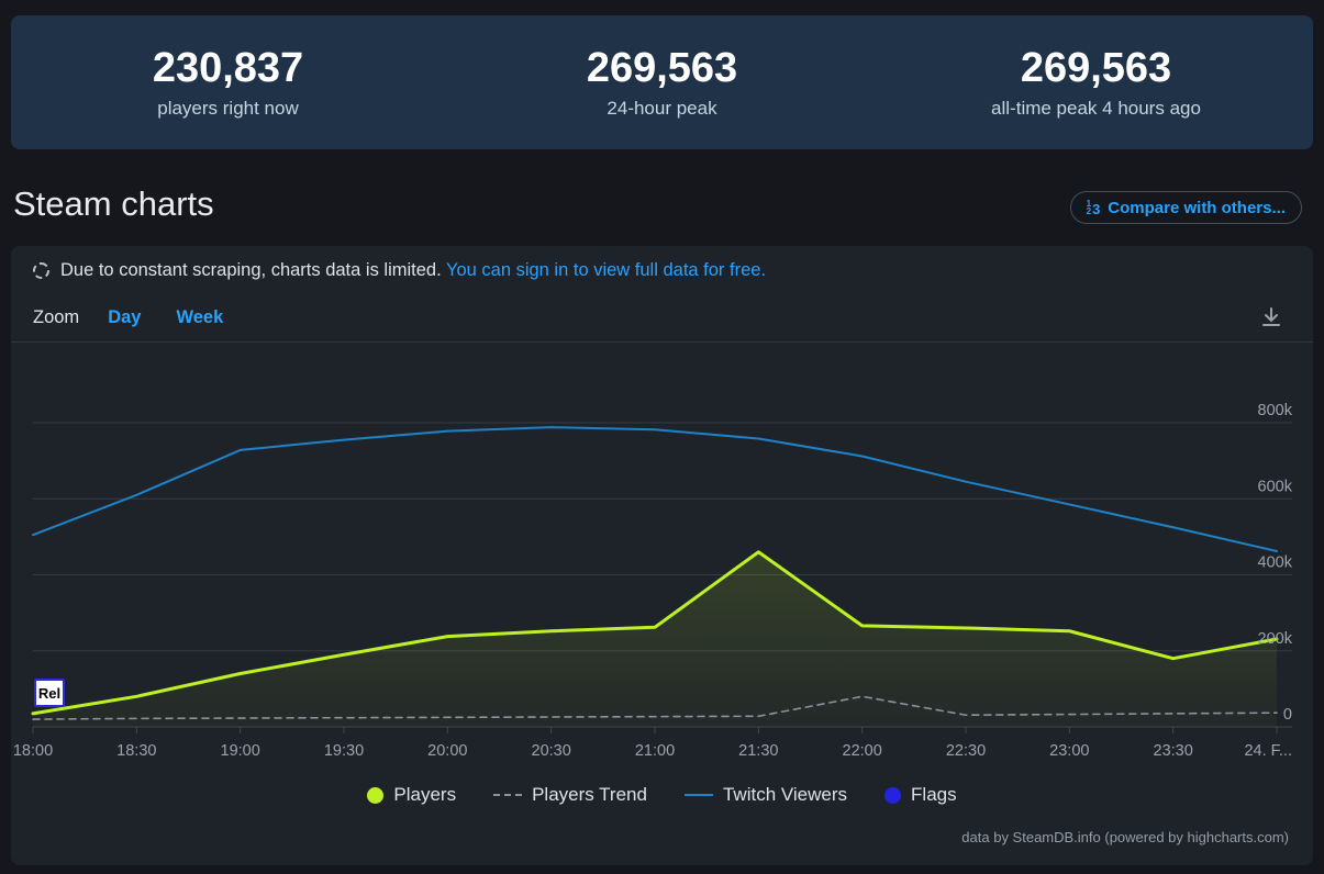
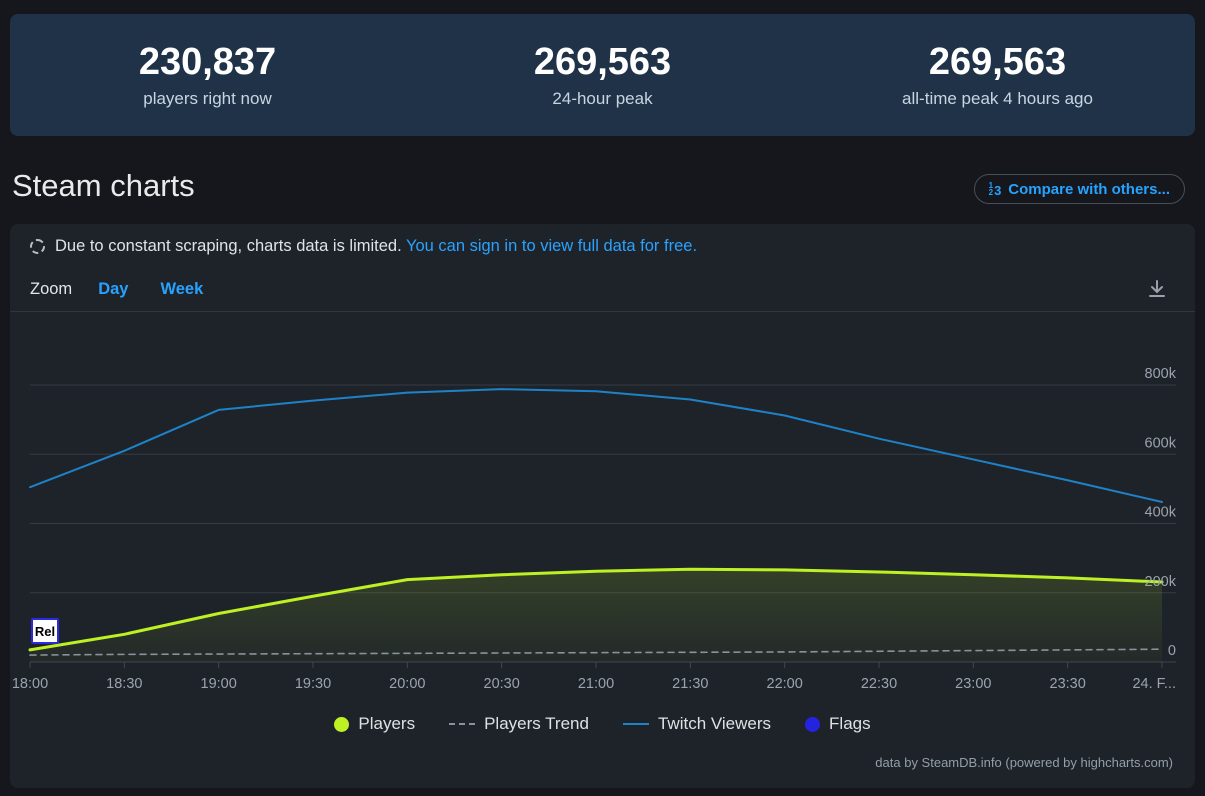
Players/21:30: 460k -> 270k
Players Trend/22:00: 80k -> 30k
Players/23:30: 180k -> 240k
